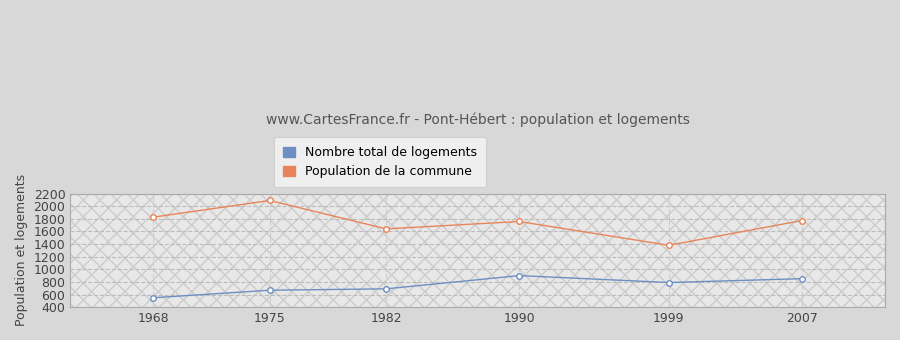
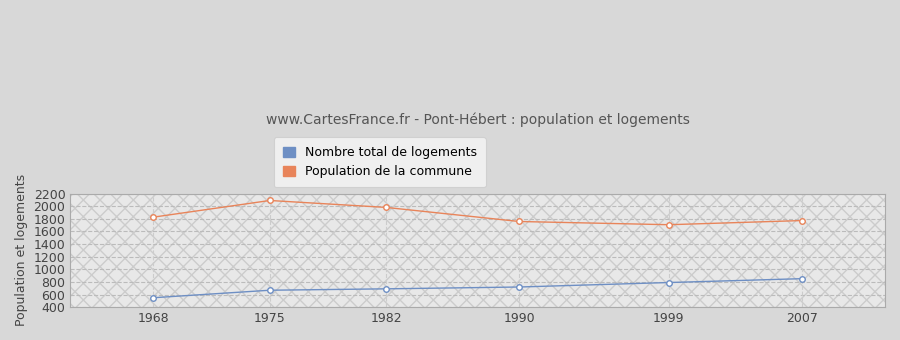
Population de la commune/1982: 1640 -> 1980
Nombre total de logements/1990: 900 -> 720
Population de la commune/1999: 1380 -> 1710
